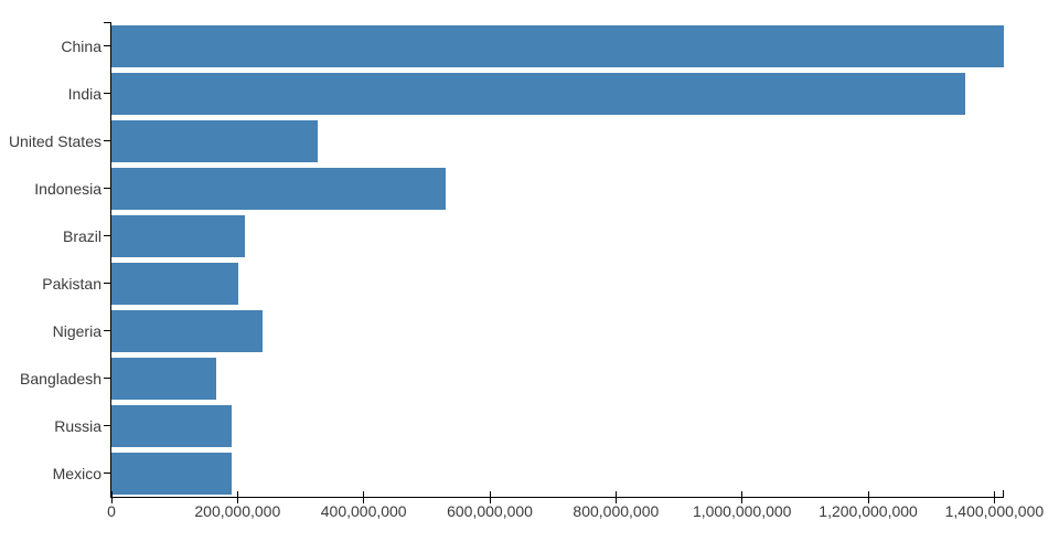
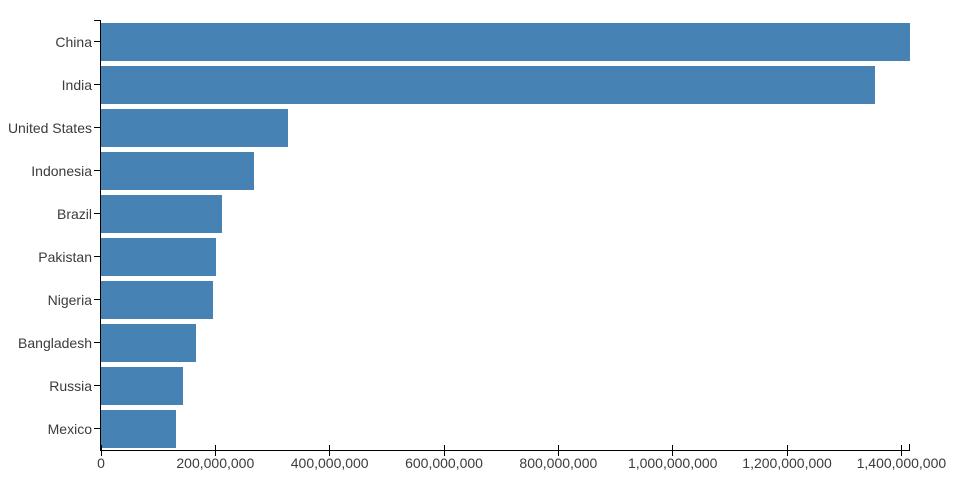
Indonesia: 530000000 -> 270000000
Nigeria: 240000000 -> 200000000
Russia: 190000000 -> 140000000
Mexico: 190000000 -> 130000000
